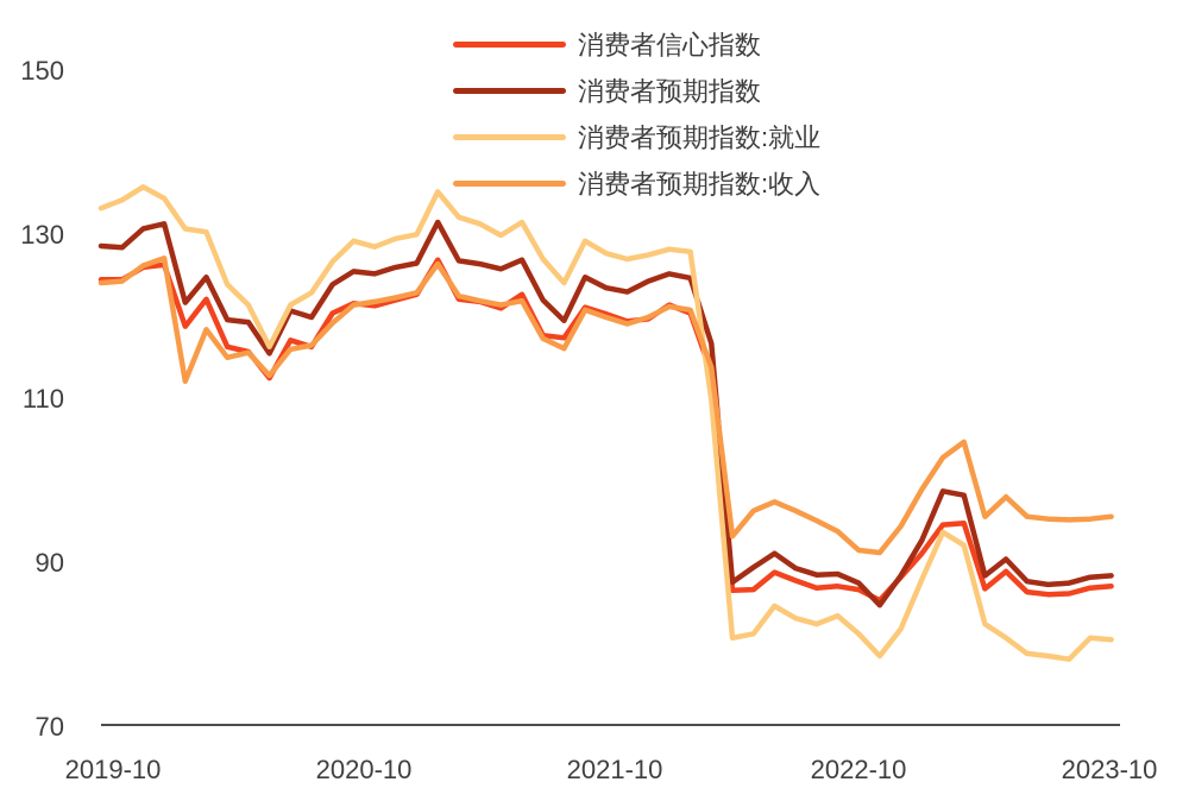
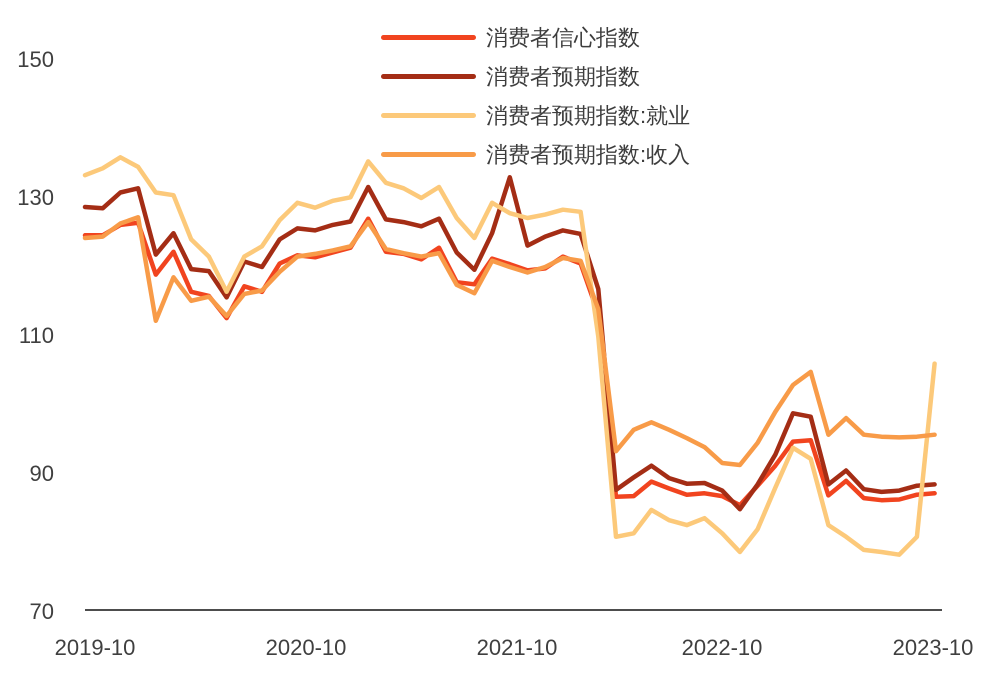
消费者预期指数/2021-10: 124 -> 133
消费者预期指数:就业/2023-10: 81 -> 106
